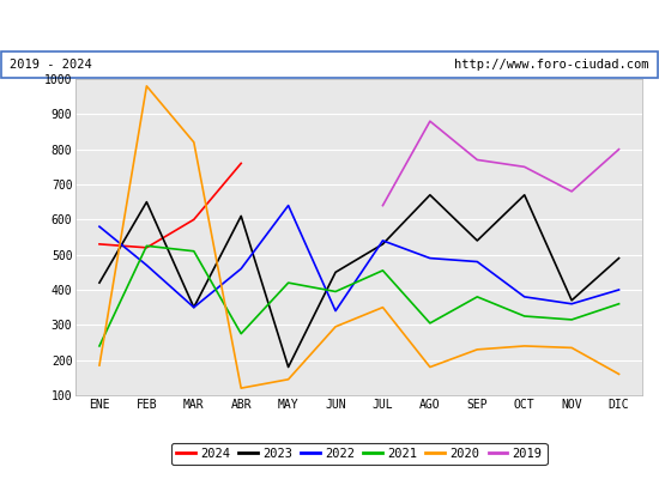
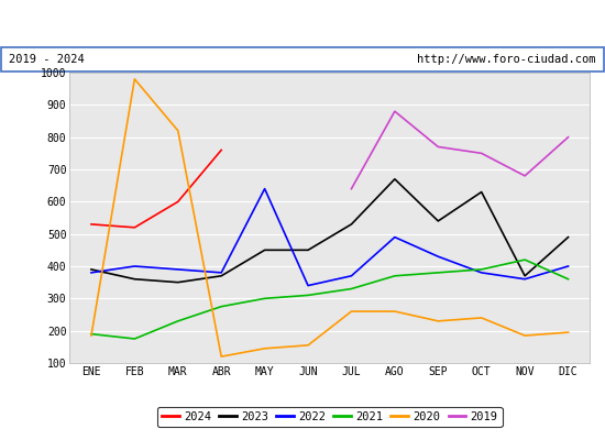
2023/ENE: 420 -> 390
2022/ENE: 580 -> 380
2021/ENE: 240 -> 190
2023/FEB: 650 -> 360
2022/FEB: 470 -> 400
2021/FEB: 525 -> 175
2022/MAR: 350 -> 390
2021/MAR: 510 -> 230
2023/ABR: 610 -> 370
2022/ABR: 460 -> 380
2023/MAY: 180 -> 450
2021/MAY: 420 -> 300
2021/JUN: 395 -> 310
2020/JUN: 295 -> 155
2022/JUL: 540 -> 370
2021/JUL: 455 -> 330
2020/JUL: 350 -> 260
2021/AGO: 305 -> 370
2020/AGO: 180 -> 260
2022/SEP: 480 -> 430
2023/OCT: 670 -> 630
2021/OCT: 325 -> 390
2021/NOV: 315 -> 420
2020/NOV: 235 -> 185
2020/DIC: 160 -> 195
